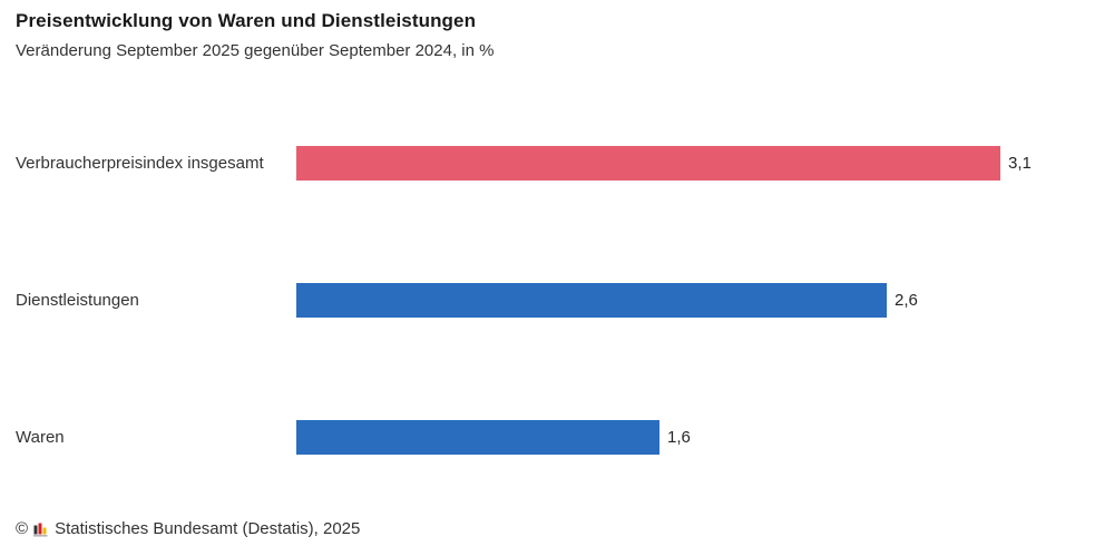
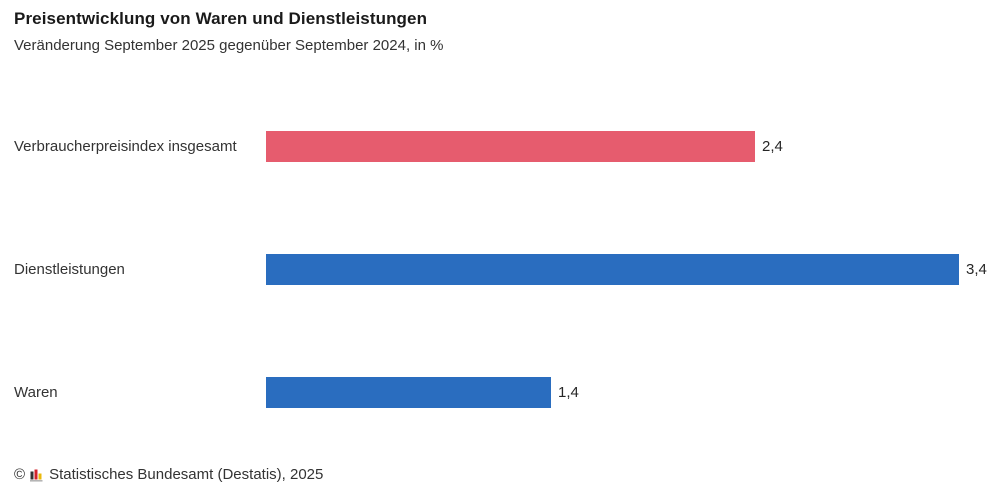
Verbraucherpreisindex insgesamt: 3,1 -> 2,4
Dienstleistungen: 2,6 -> 3,4
Waren: 1,6 -> 1,4
